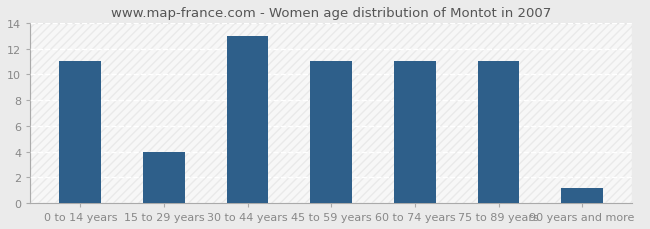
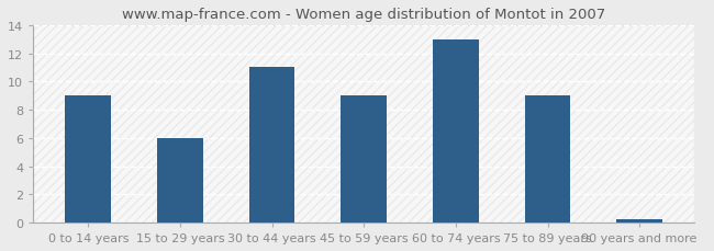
0 to 14 years: 11.0 -> 9.0
15 to 29 years: 4.0 -> 6.0
30 to 44 years: 13.0 -> 11.0
45 to 59 years: 11.0 -> 9.0
60 to 74 years: 11.0 -> 13.0
75 to 89 years: 11.0 -> 9.0
90 years and more: 1.2 -> 0.2
